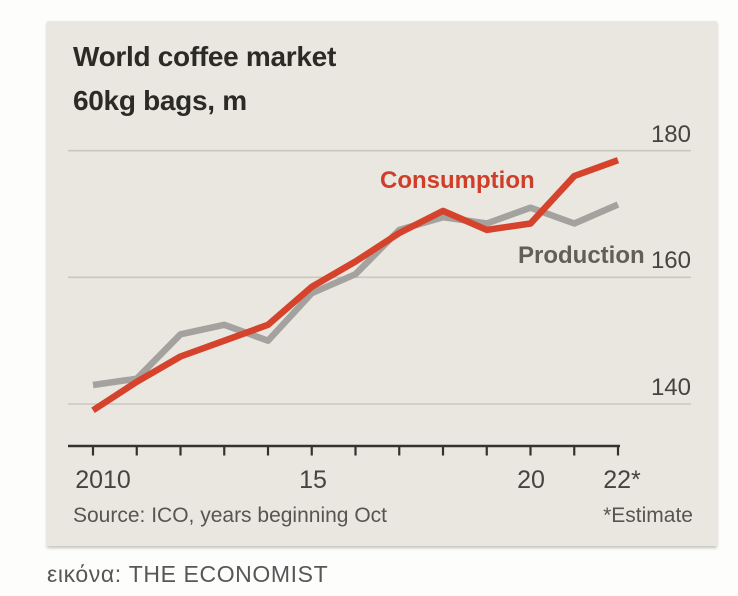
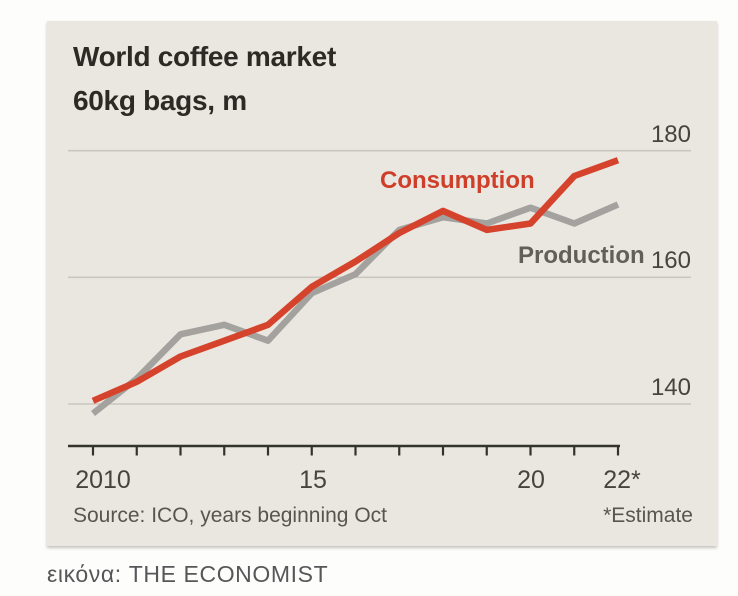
Consumption/2010: 139 -> 140
Production/2010: 143 -> 138
